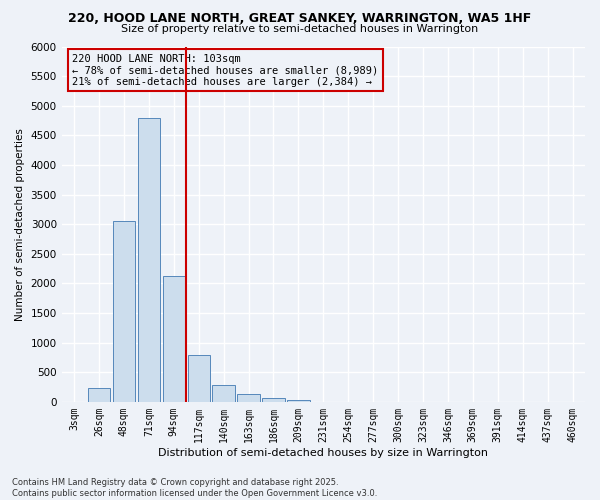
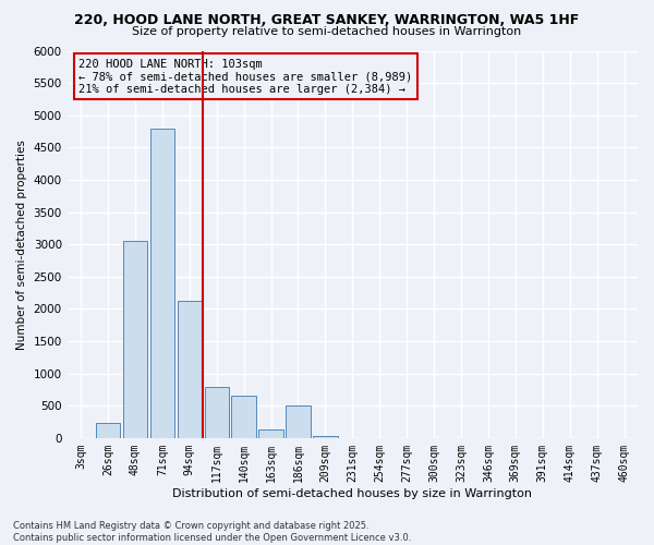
140sqm: 290 -> 660
186sqm: 60 -> 500
